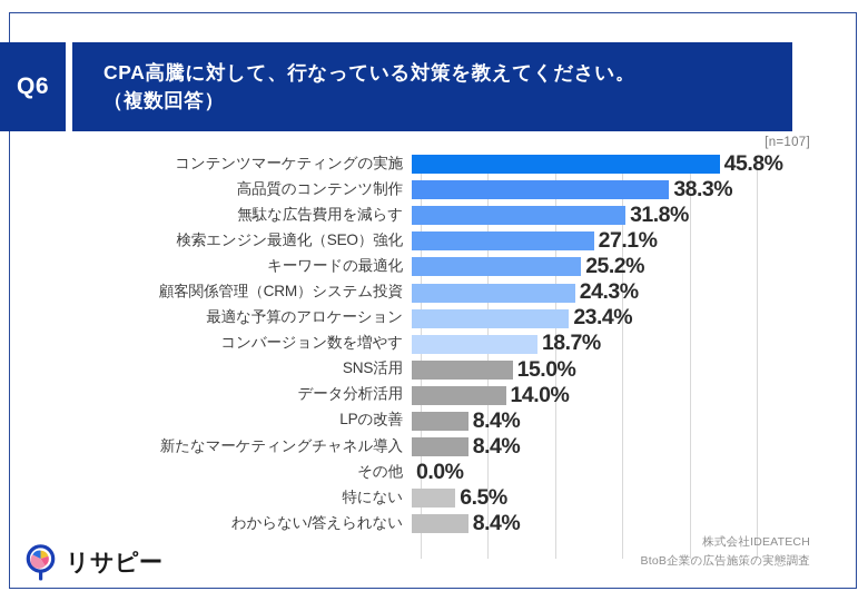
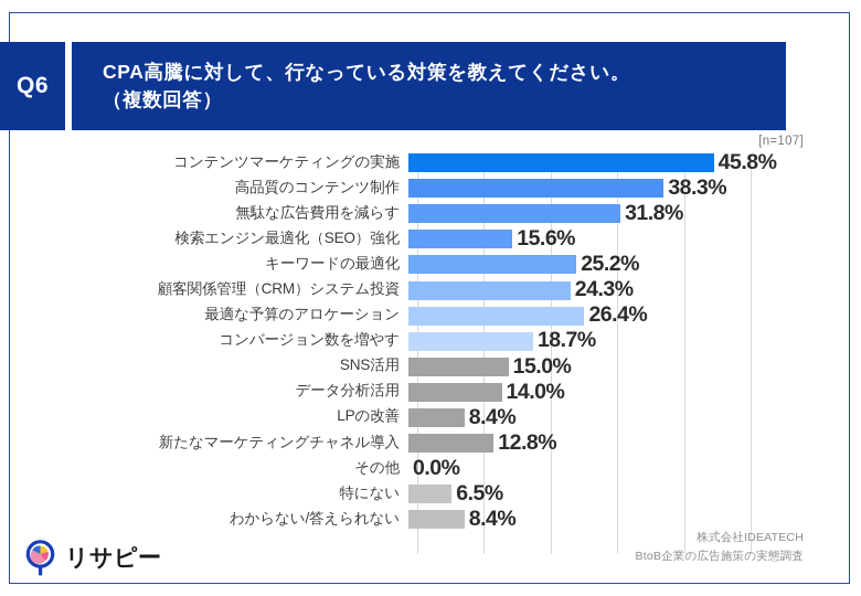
検索エンジン最適化（SEO）強化: 27.1% -> 15.6%
最適な予算のアロケーション: 23.4% -> 26.4%
新たなマーケティングチャネル導入: 8.4% -> 12.8%
